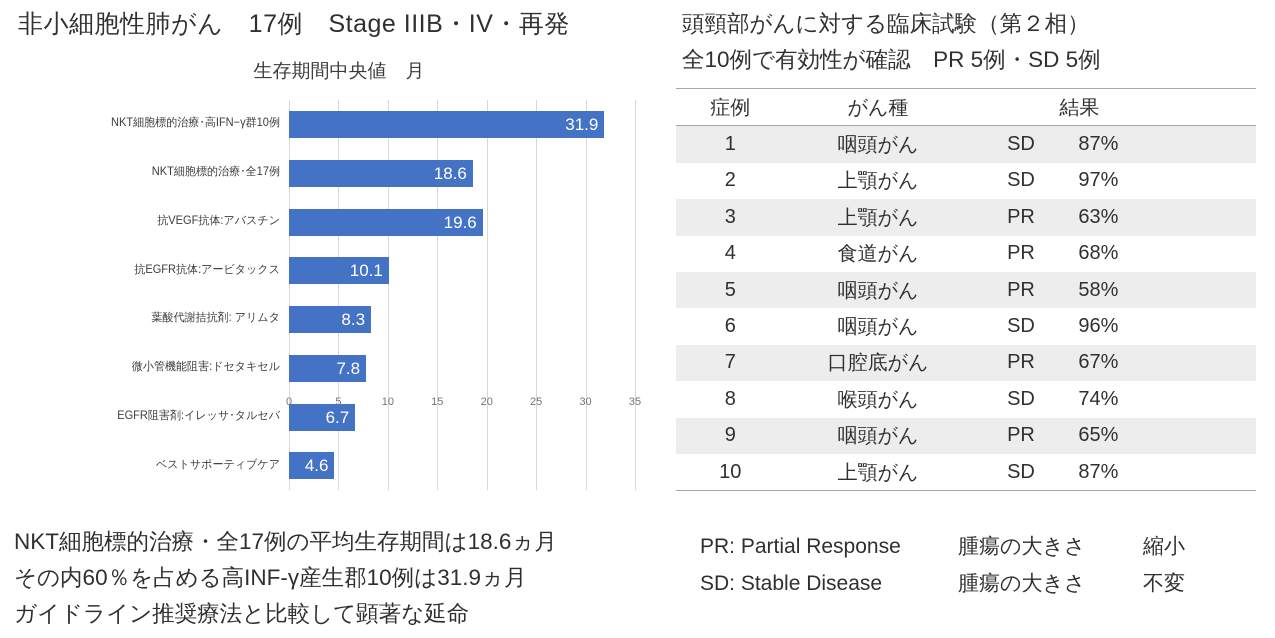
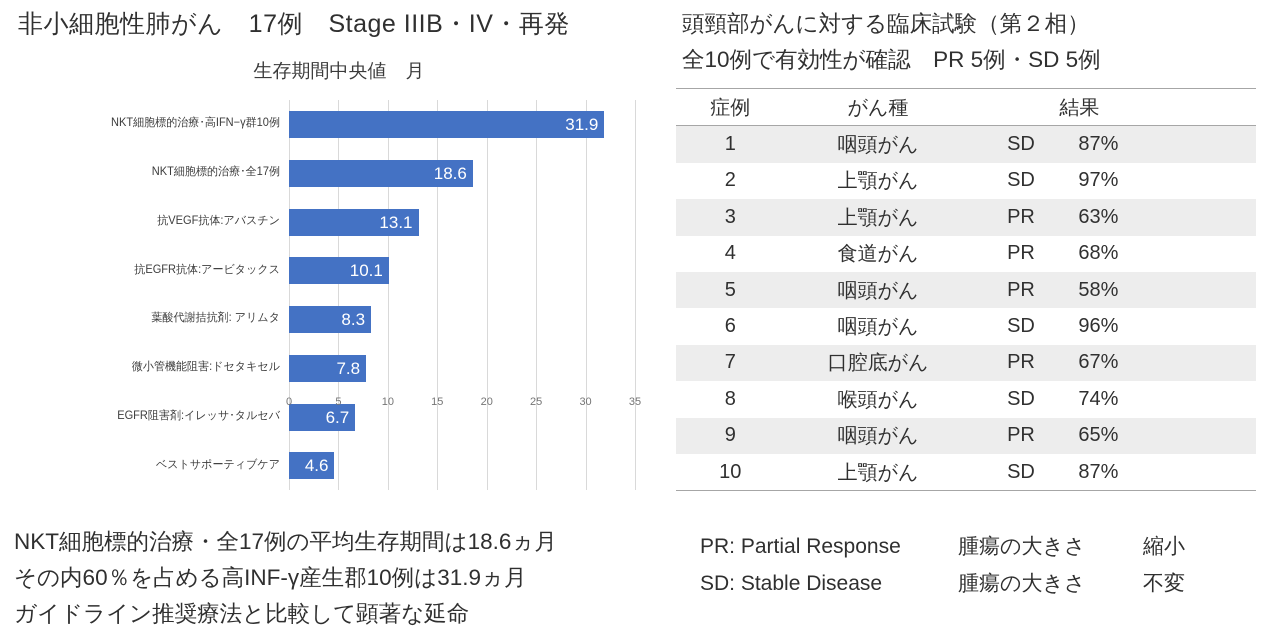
抗VEGF抗体:アバスチン: 19.6 -> 13.1
